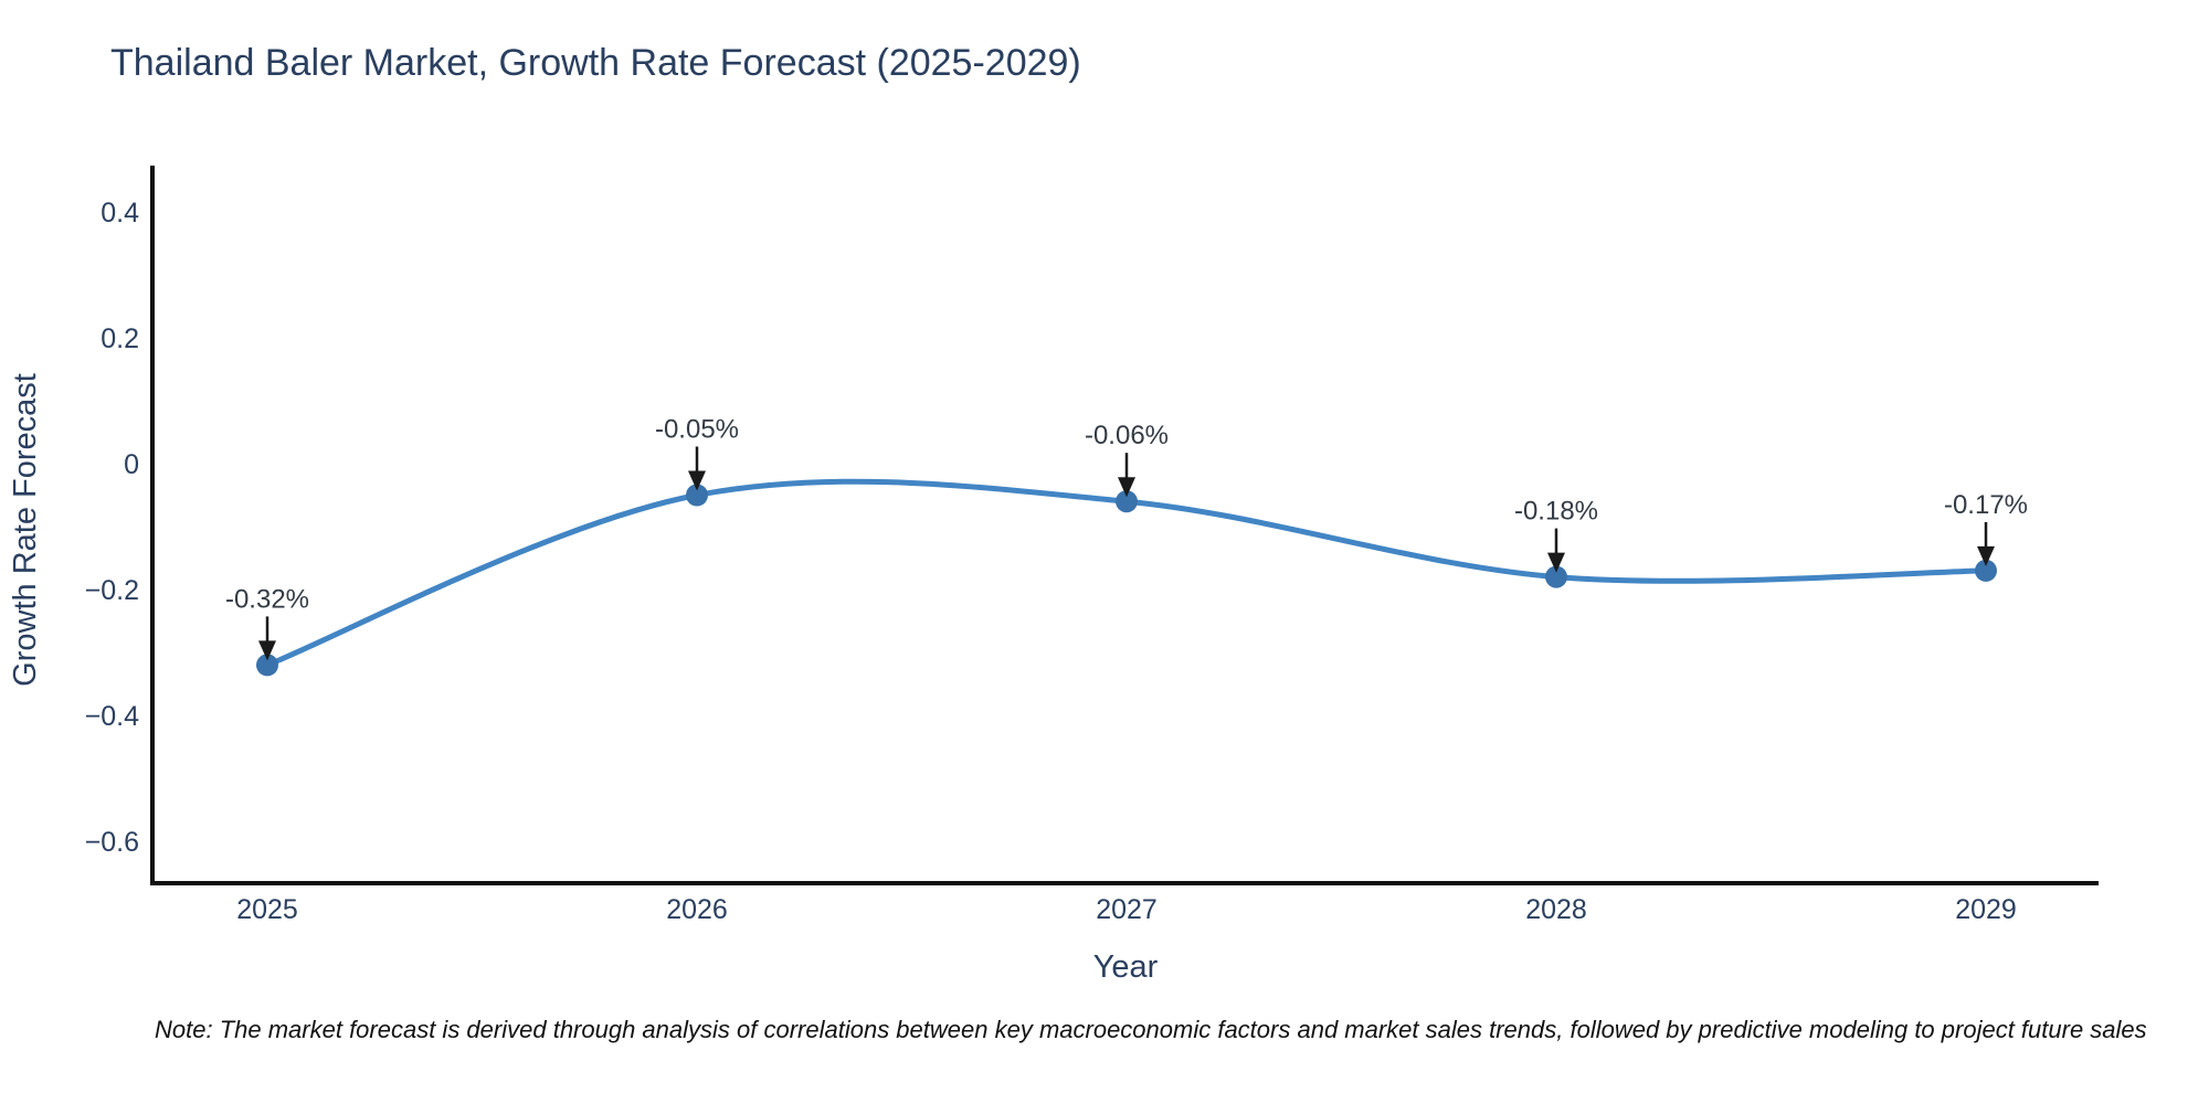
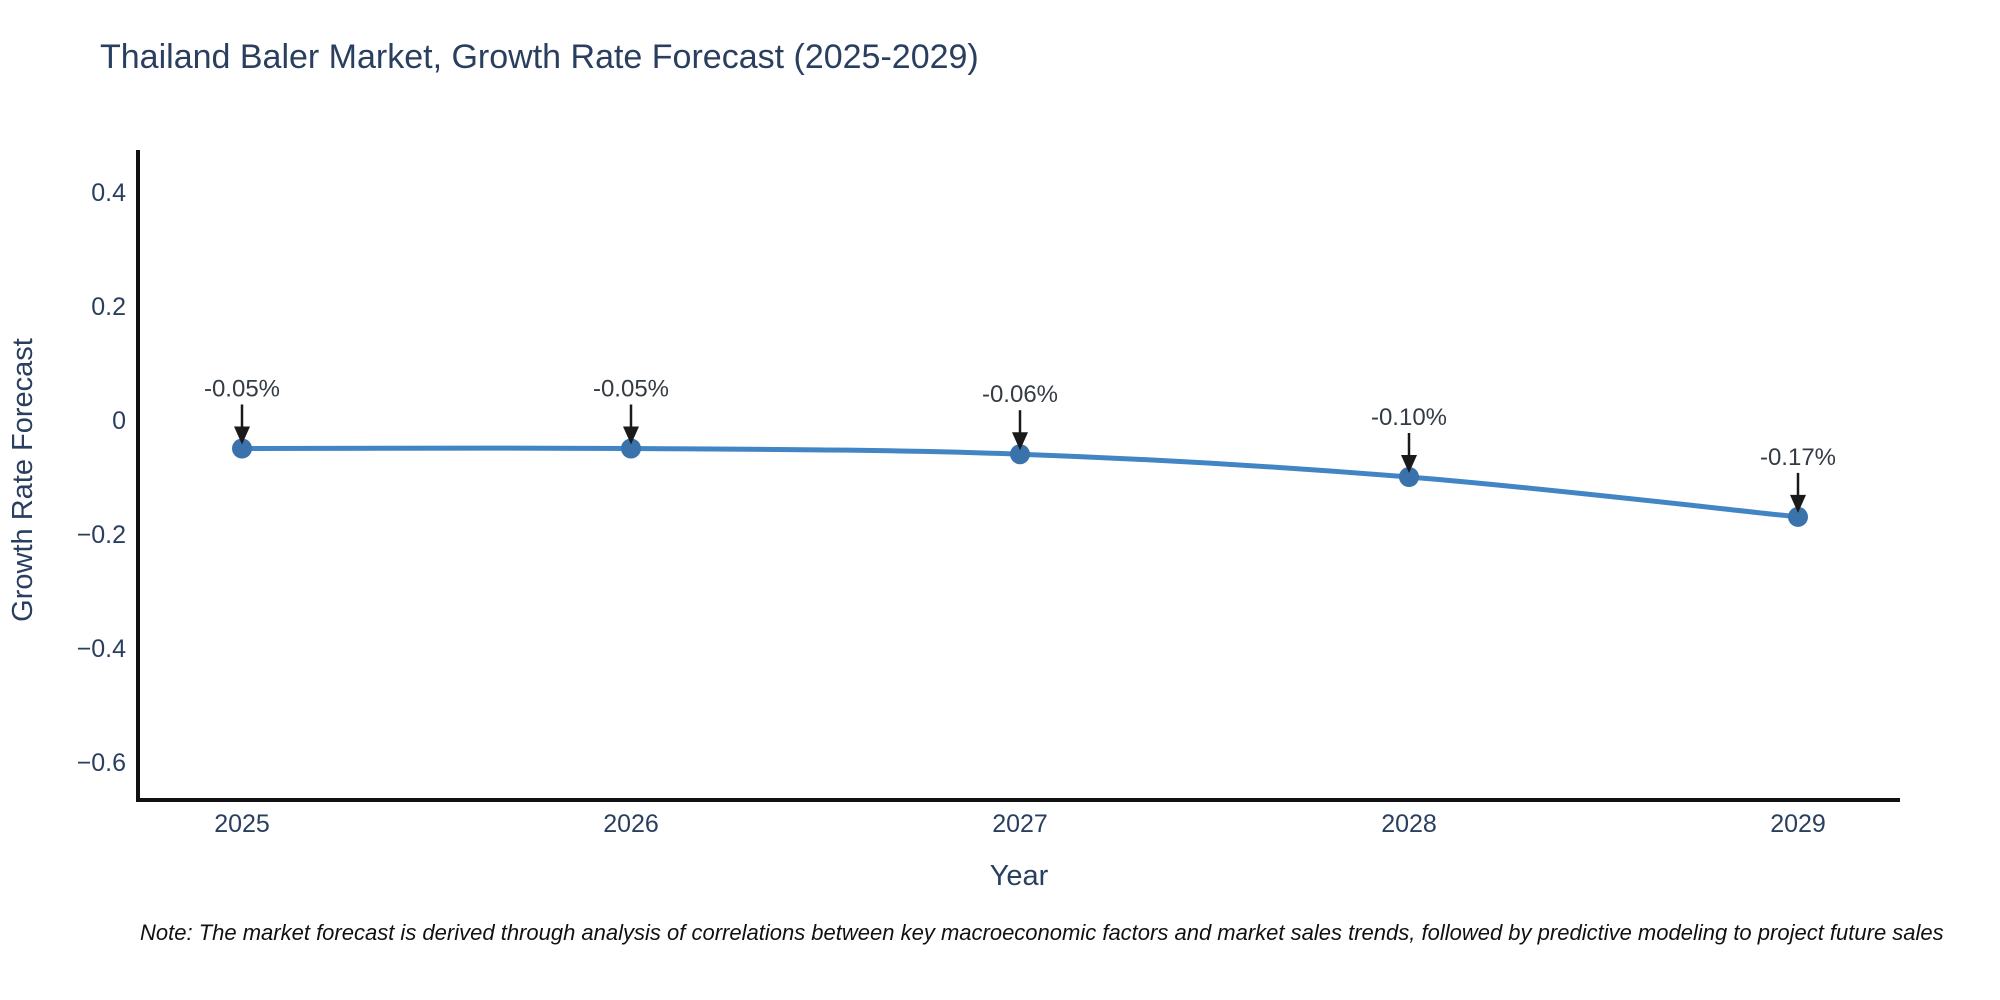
2025: -0.32% -> -0.05%
2028: -0.18% -> -0.10%
